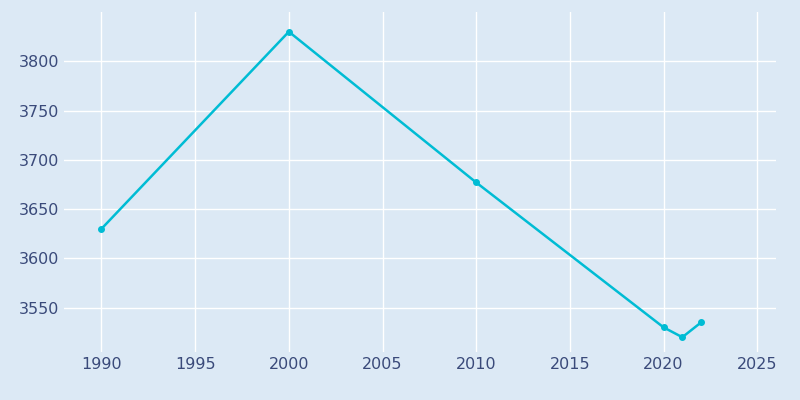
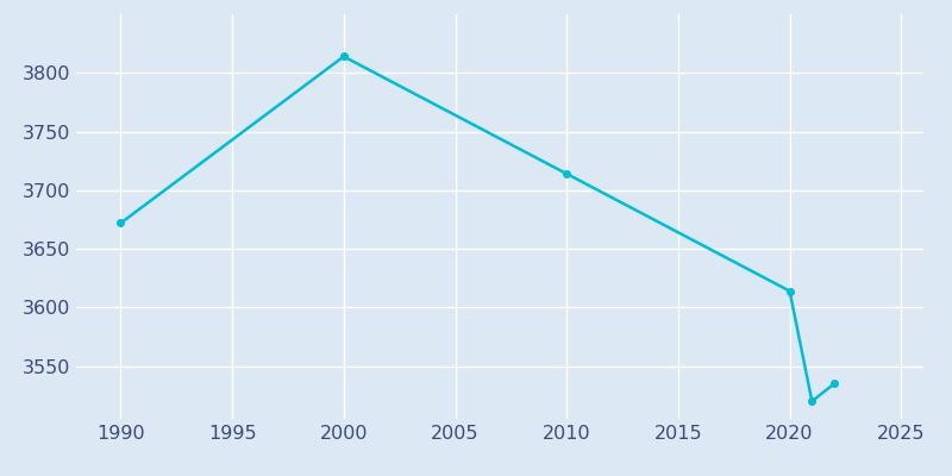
1990: 3630 -> 3672
2000: 3830 -> 3814
2010: 3677 -> 3714
2020: 3530 -> 3614
